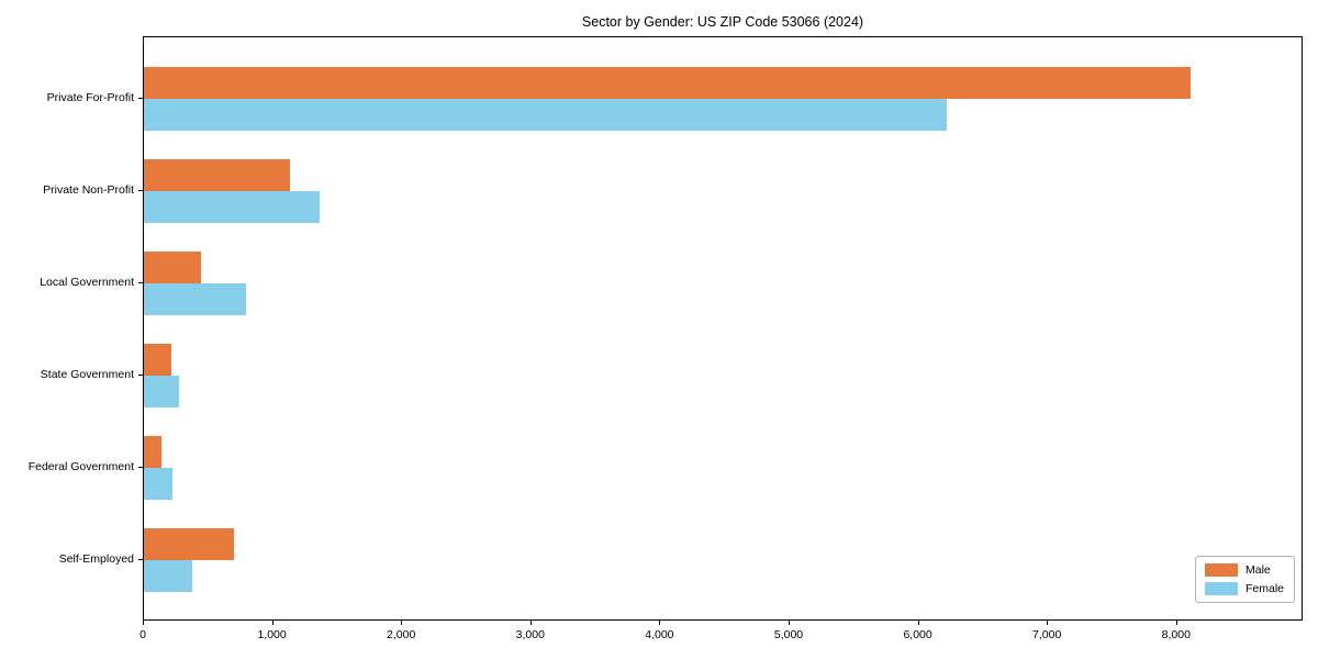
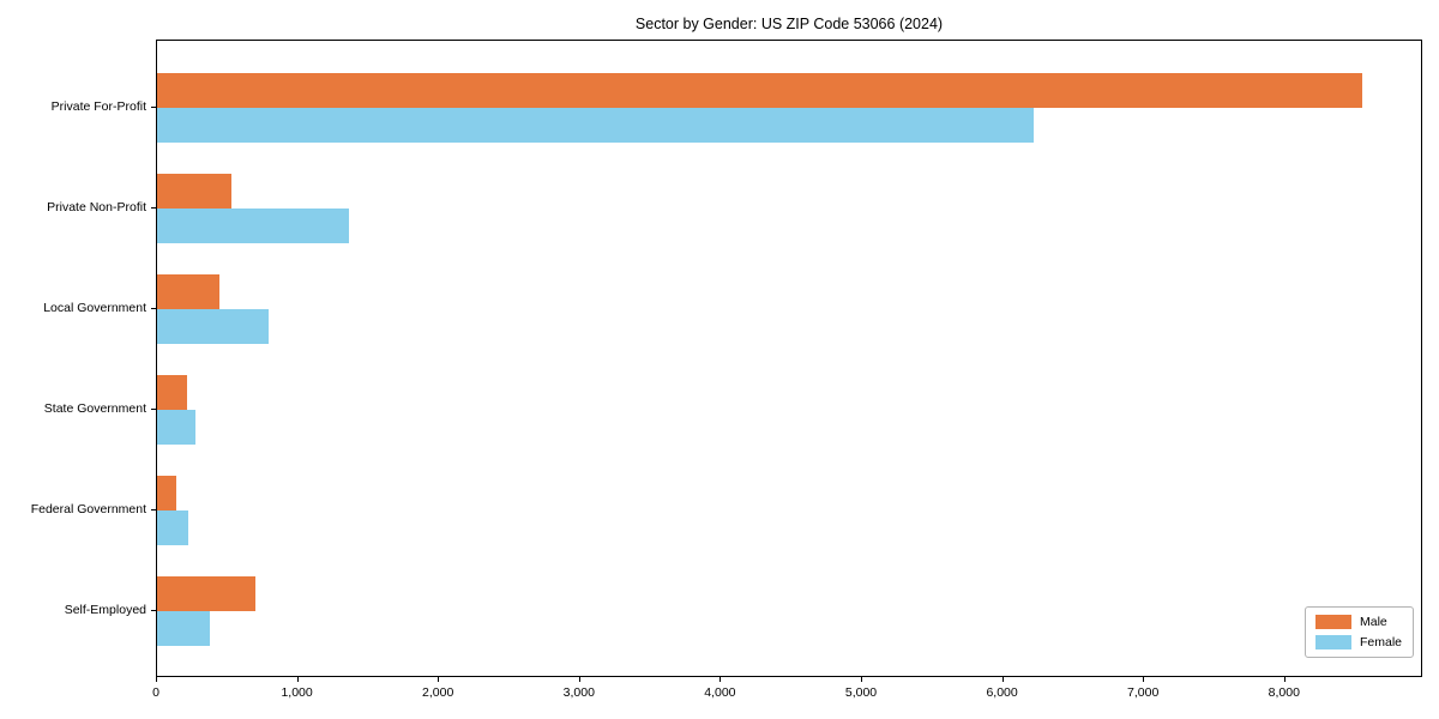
Male/Private For-Profit: 8100 -> 8550
Male/Private Non-Profit: 1130 -> 530
